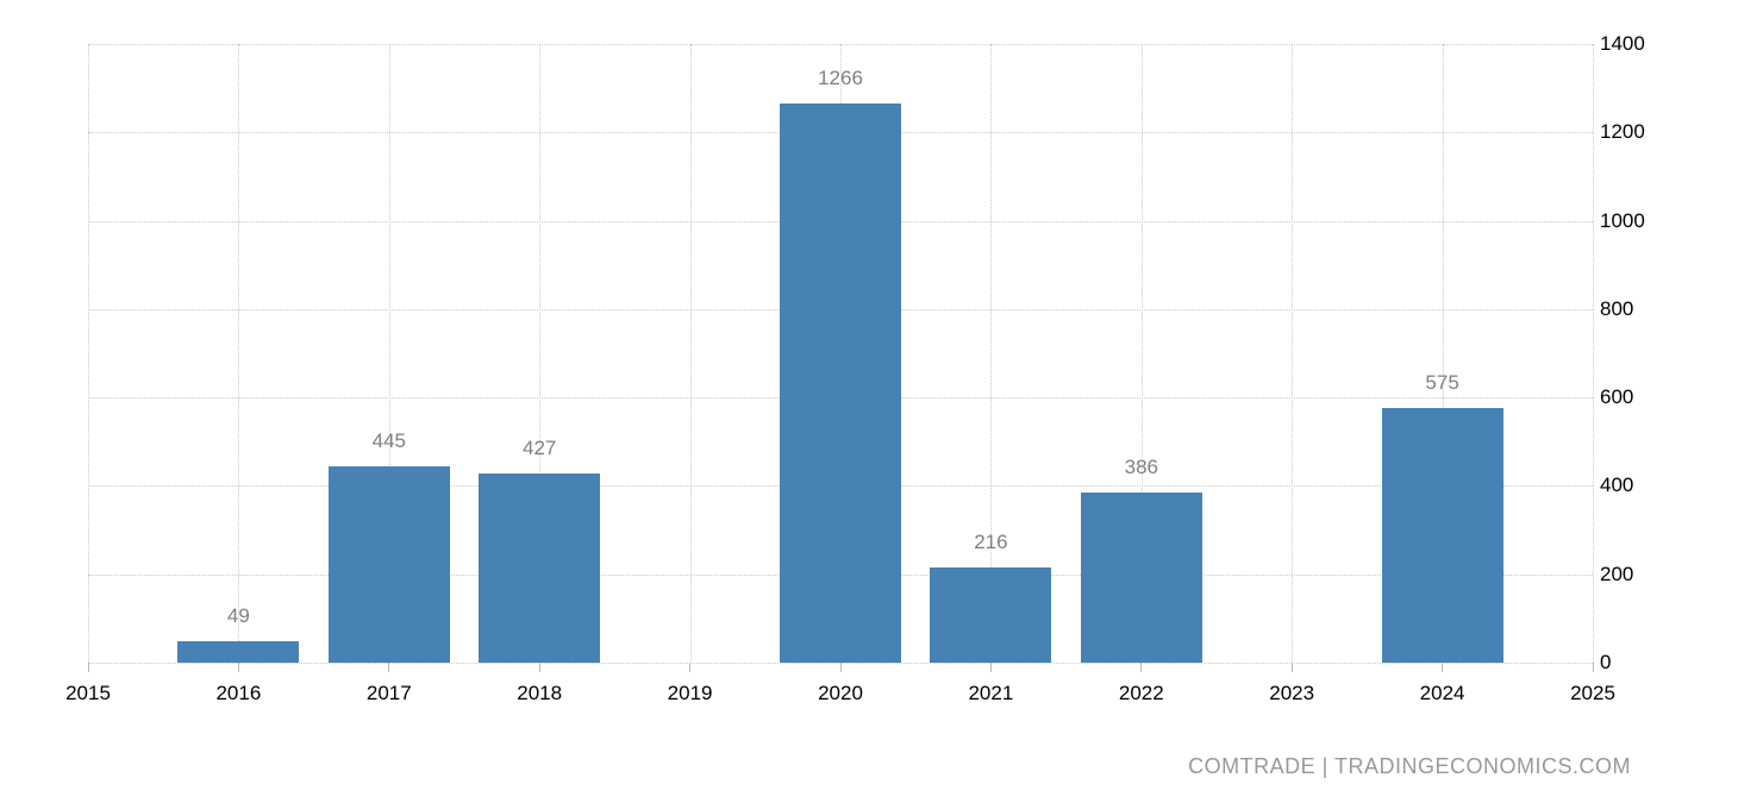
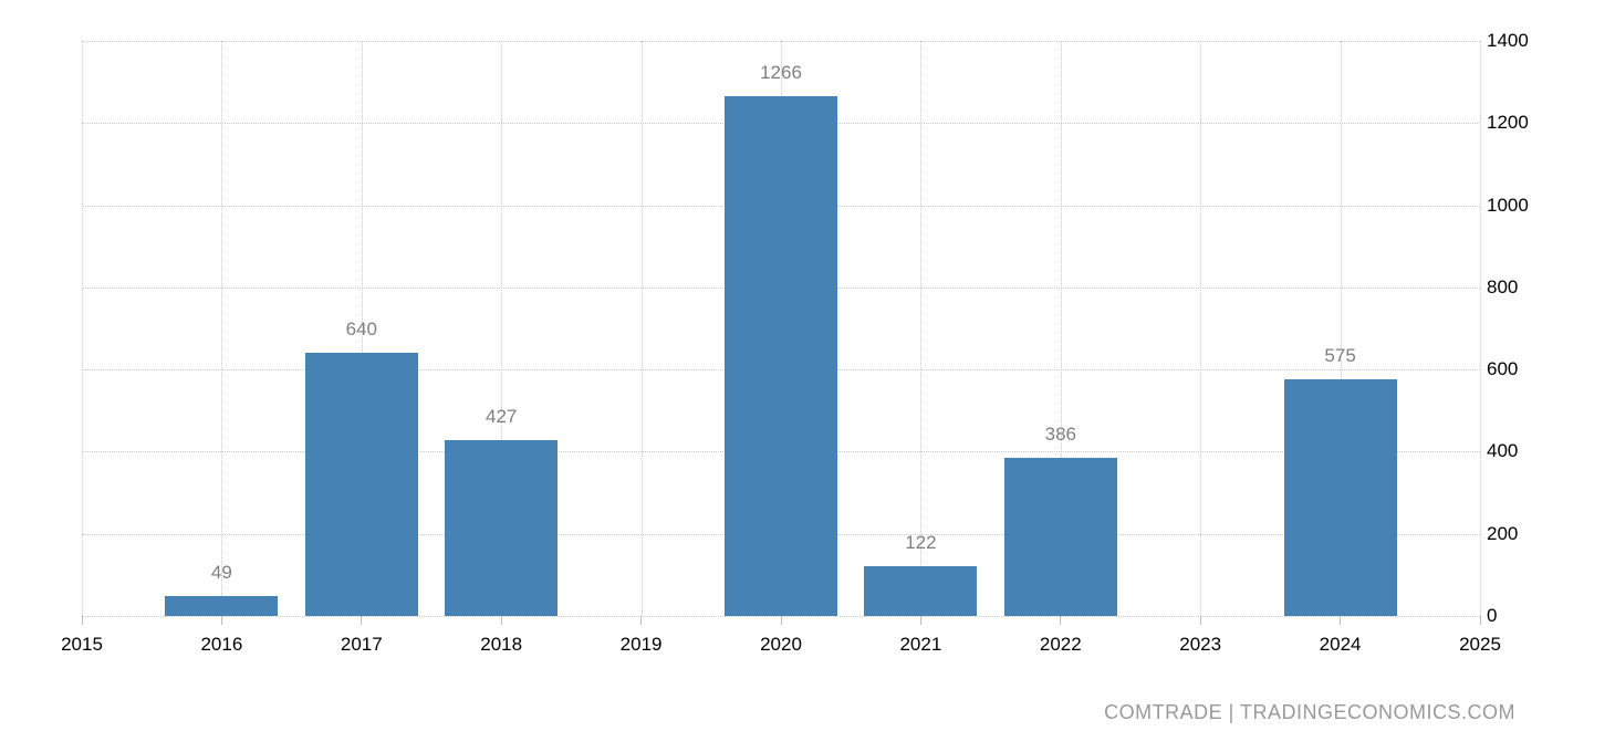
2017: 445 -> 640
2021: 216 -> 122
